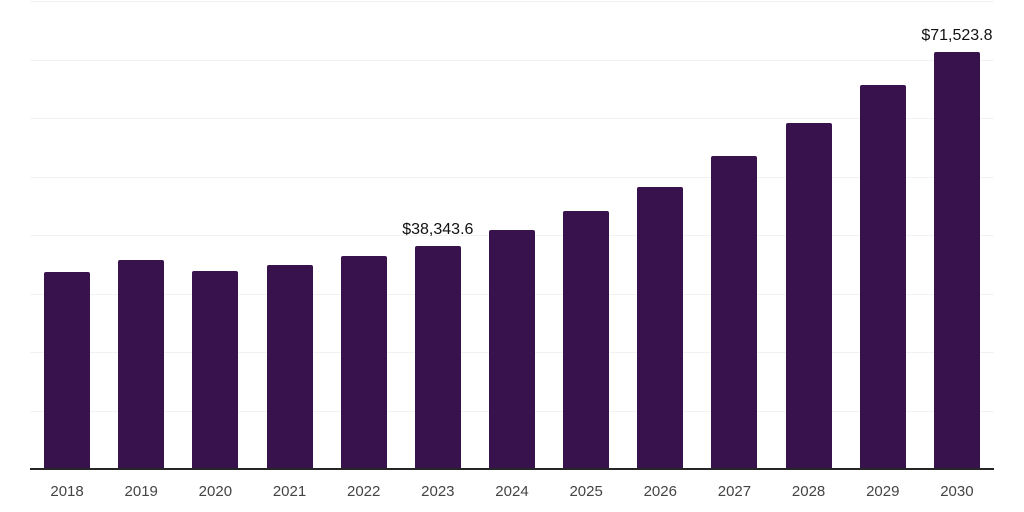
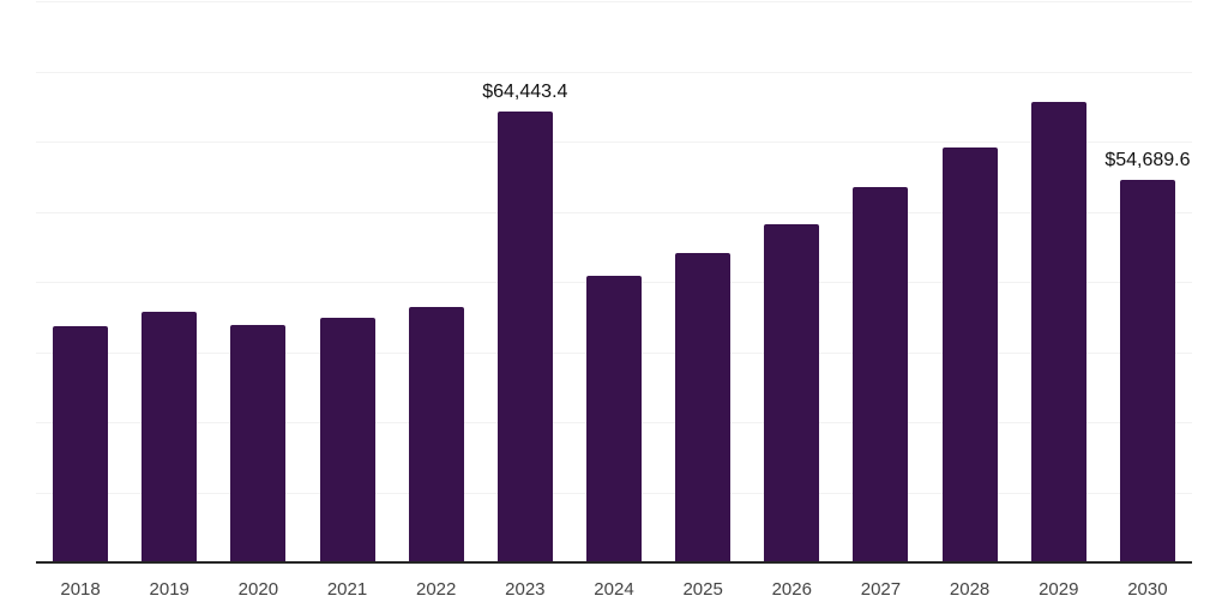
2023: $38,343.6 -> $64,443.4
2030: $71,523.8 -> $54,689.6
